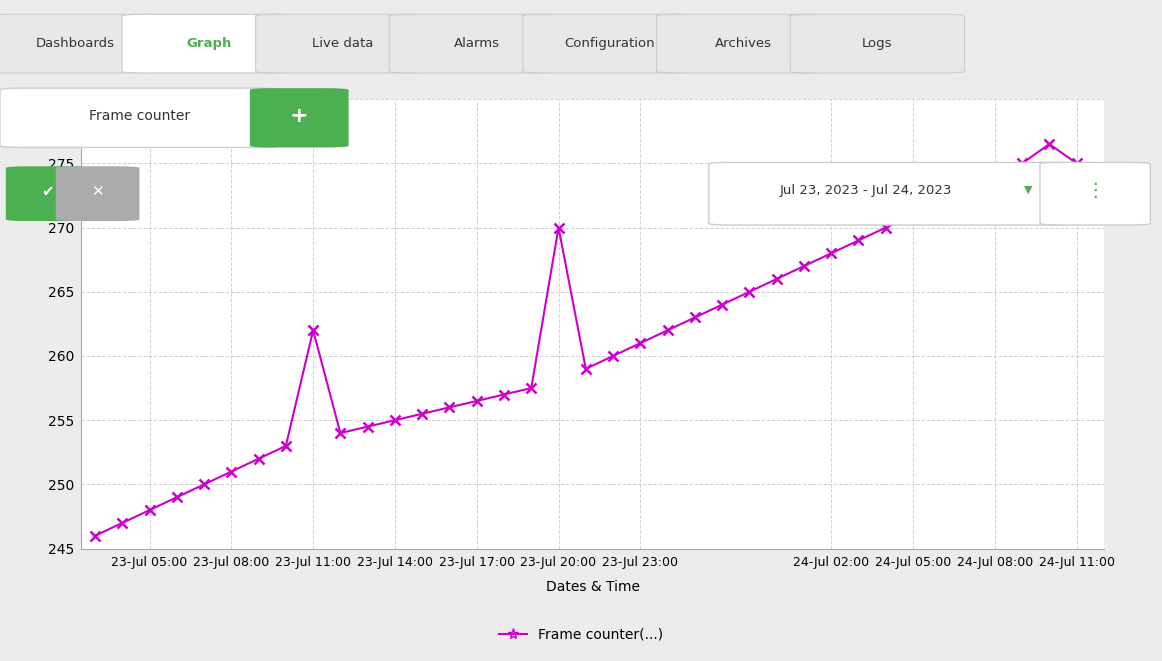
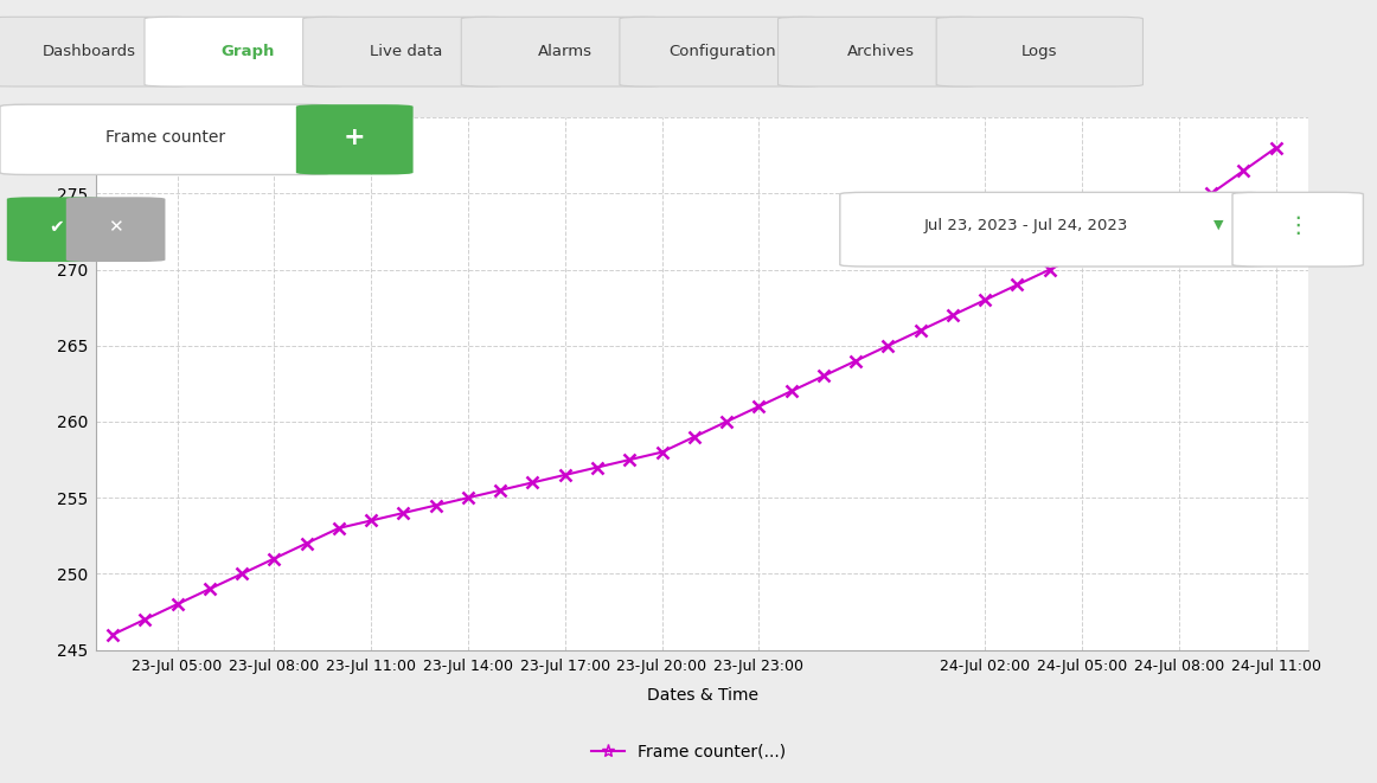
23-Jul 11:00: 262.0 -> 253.5
23-Jul 20:00: 270.0 -> 258.0
24-Jul 11:00: 275.0 -> 278.0
